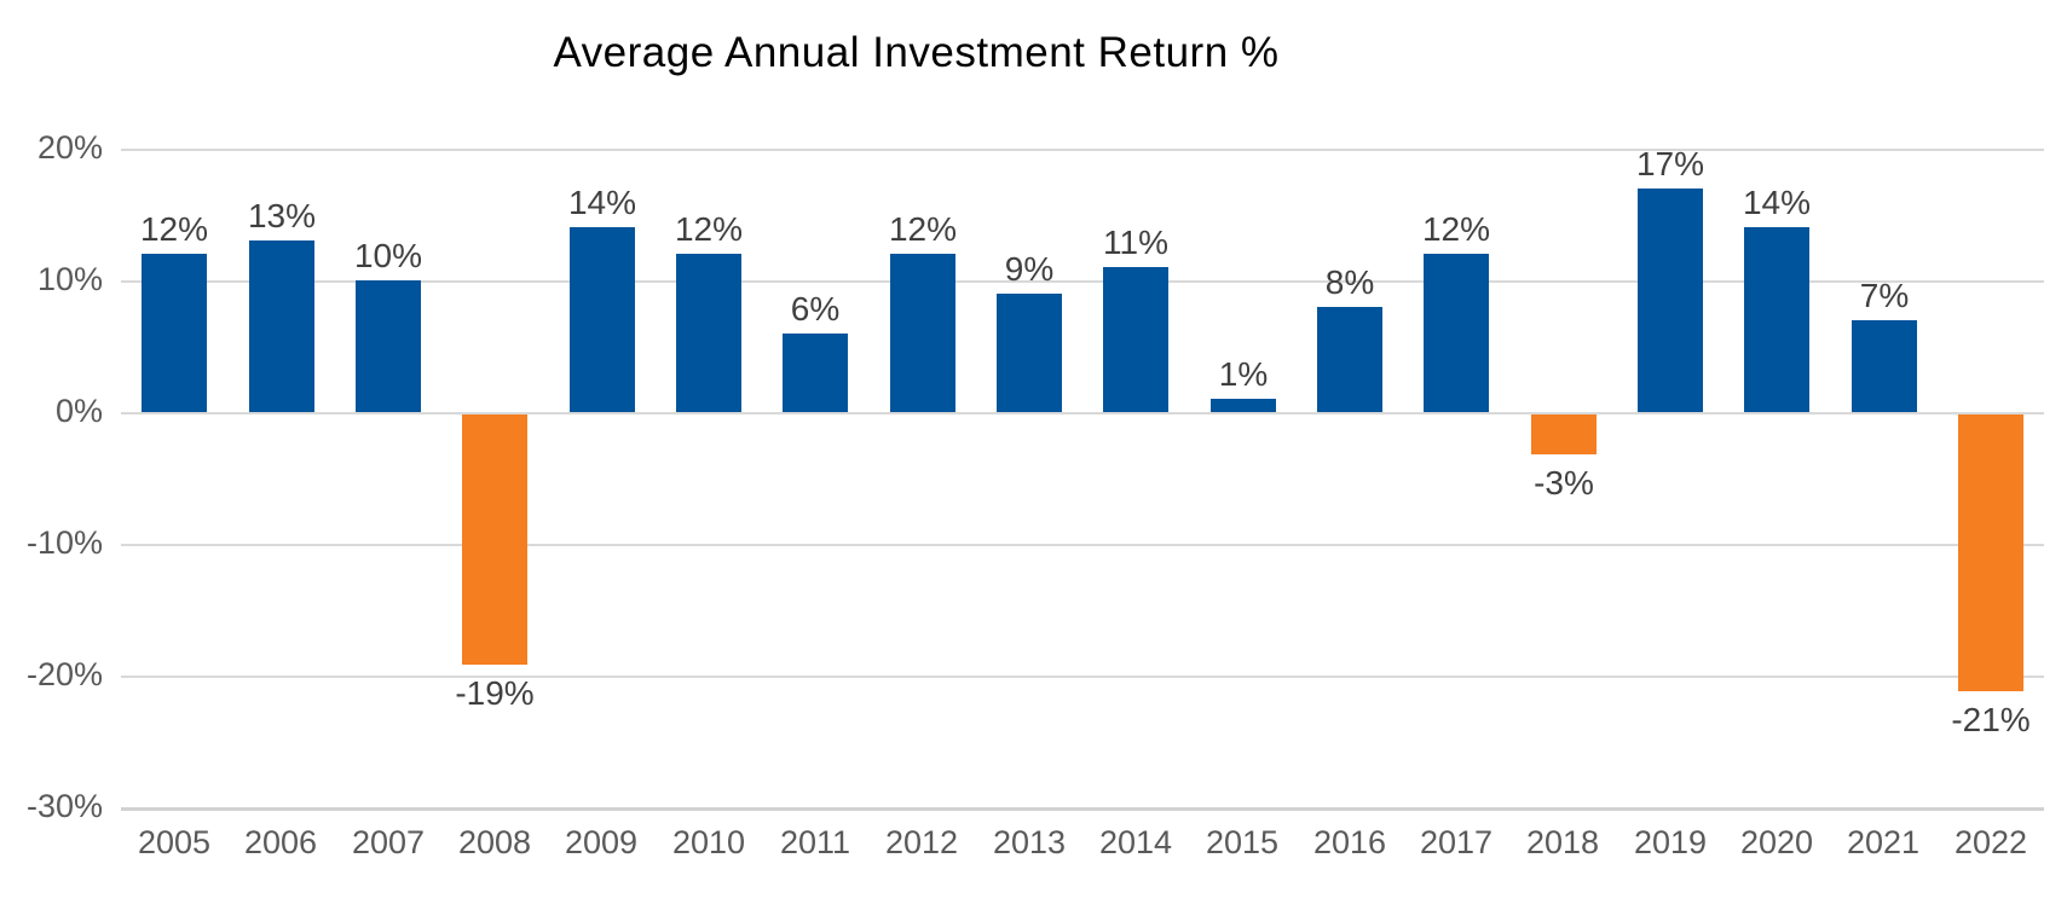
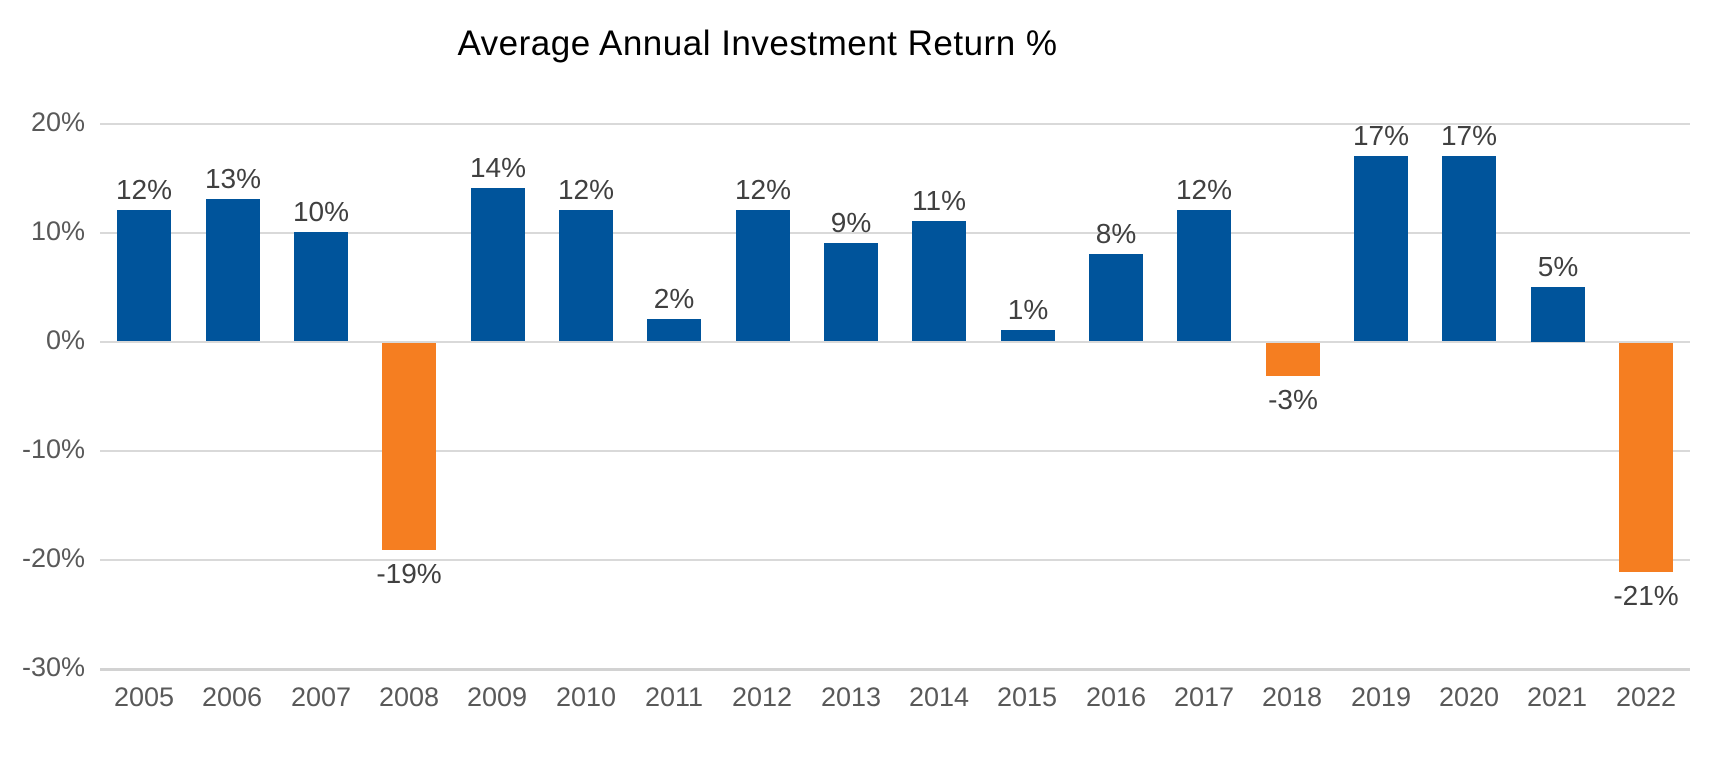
2011: 6% -> 2%
2020: 14% -> 17%
2021: 7% -> 5%
